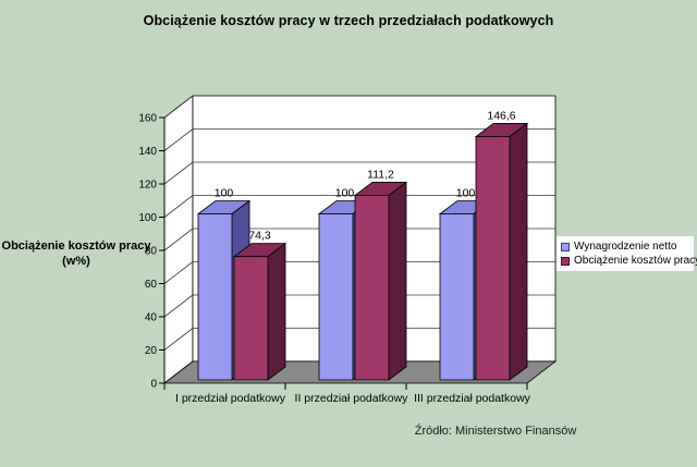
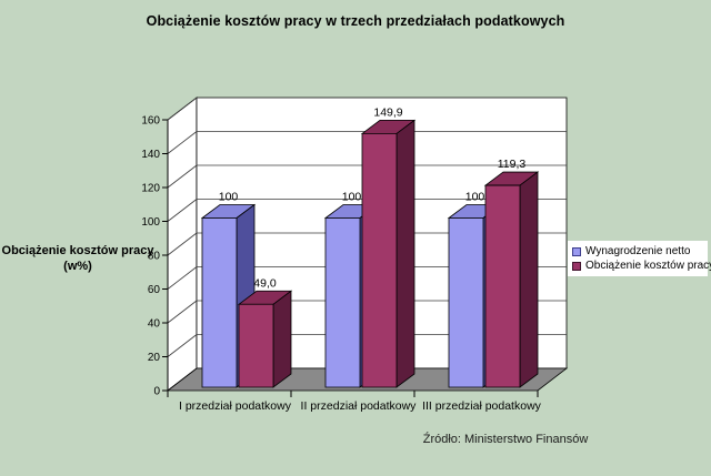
Obciążenie kosztów pracy/I przedział podatkowy: 74,3 -> 49,0
Obciążenie kosztów pracy/II przedział podatkowy: 111,2 -> 149,9
Obciążenie kosztów pracy/III przedział podatkowy: 146,6 -> 119,3
